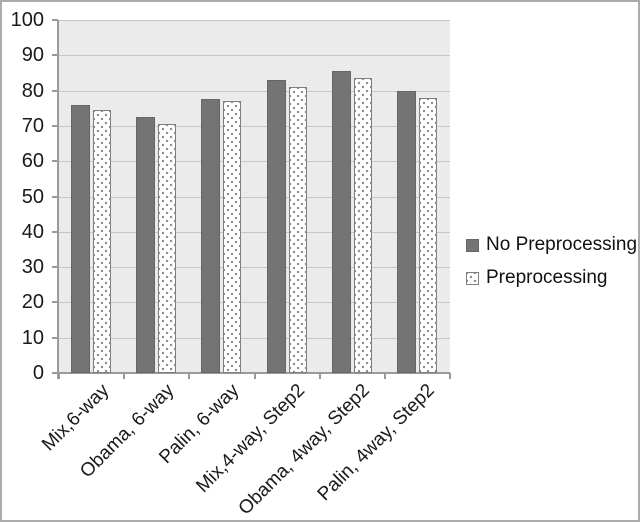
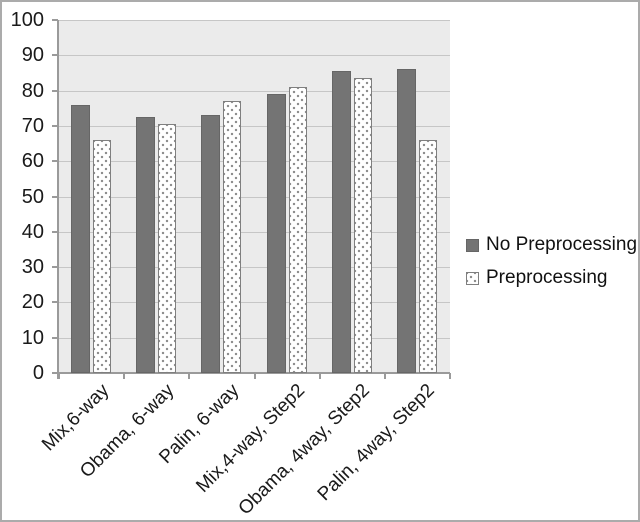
Preprocessing/Mix,6-way: 74 -> 66
No Preprocessing/Palin, 6-way: 78 -> 73
No Preprocessing/Mix,4-way, Step2: 83 -> 79
No Preprocessing/Palin, 4way, Step2: 80 -> 86
Preprocessing/Palin, 4way, Step2: 78 -> 66
